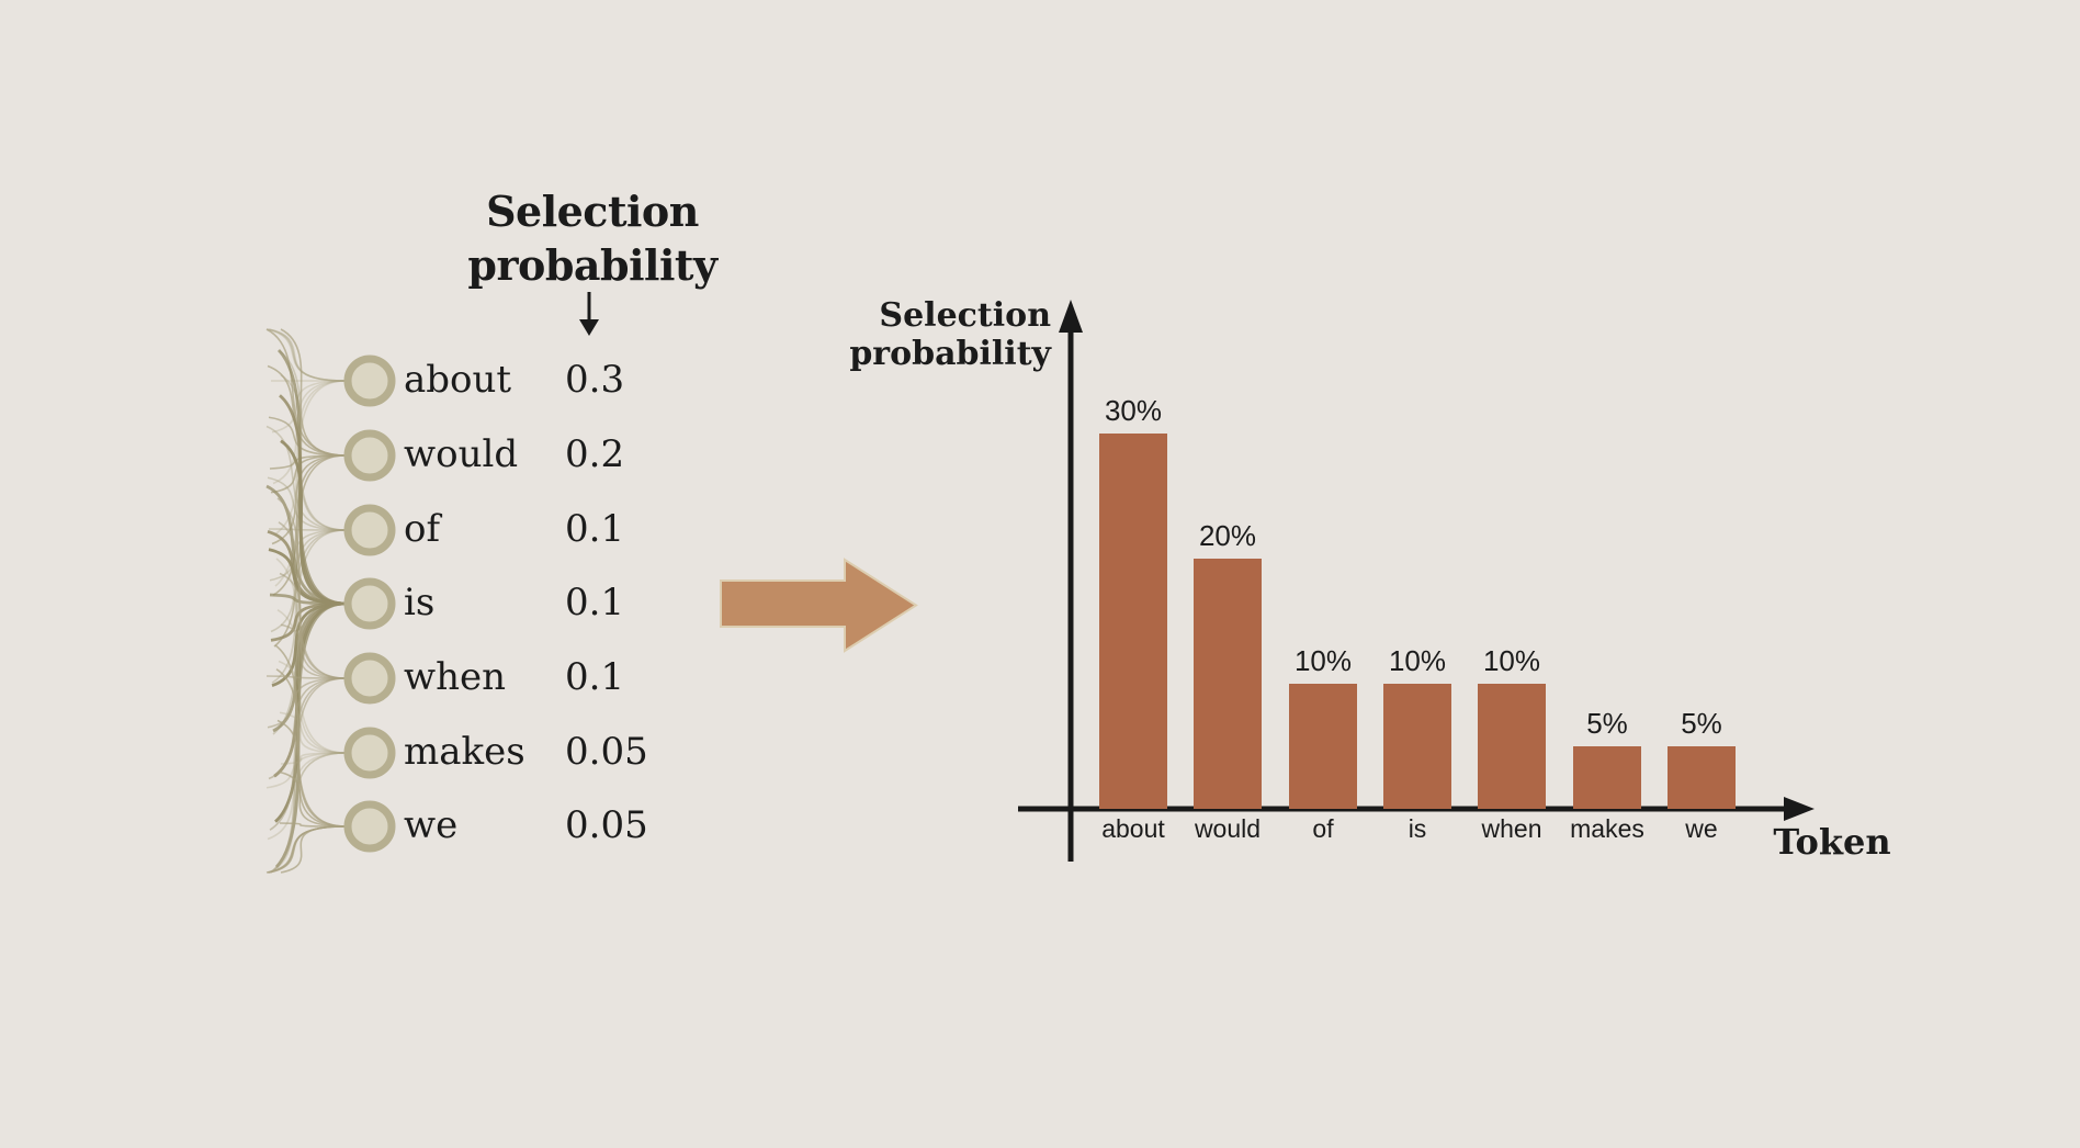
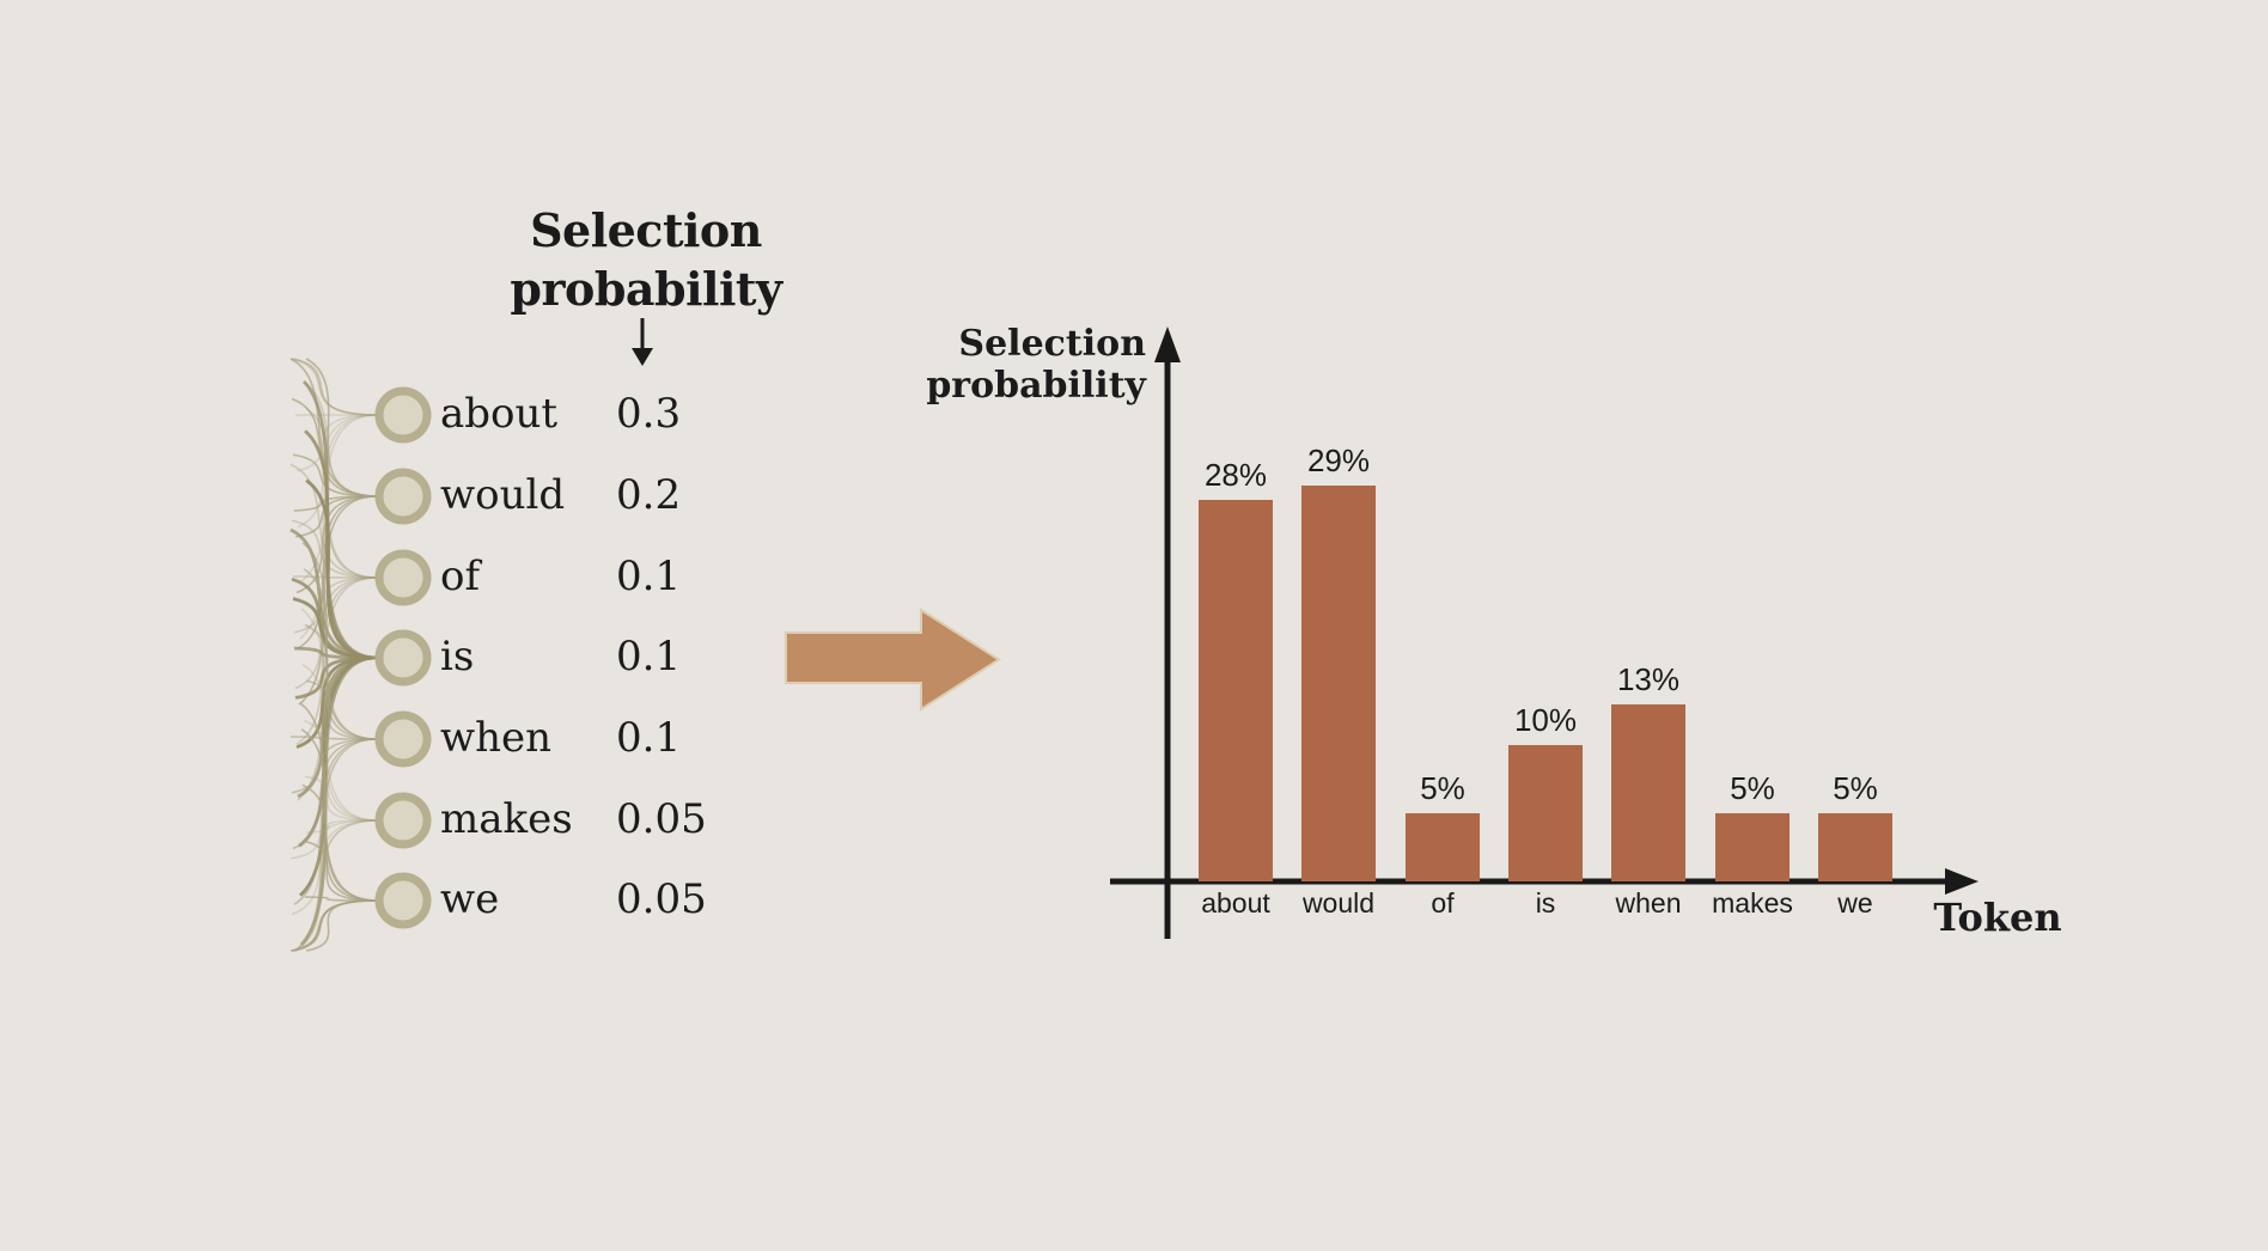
about: 30% -> 28%
would: 20% -> 29%
of: 10% -> 5%
when: 10% -> 13%
